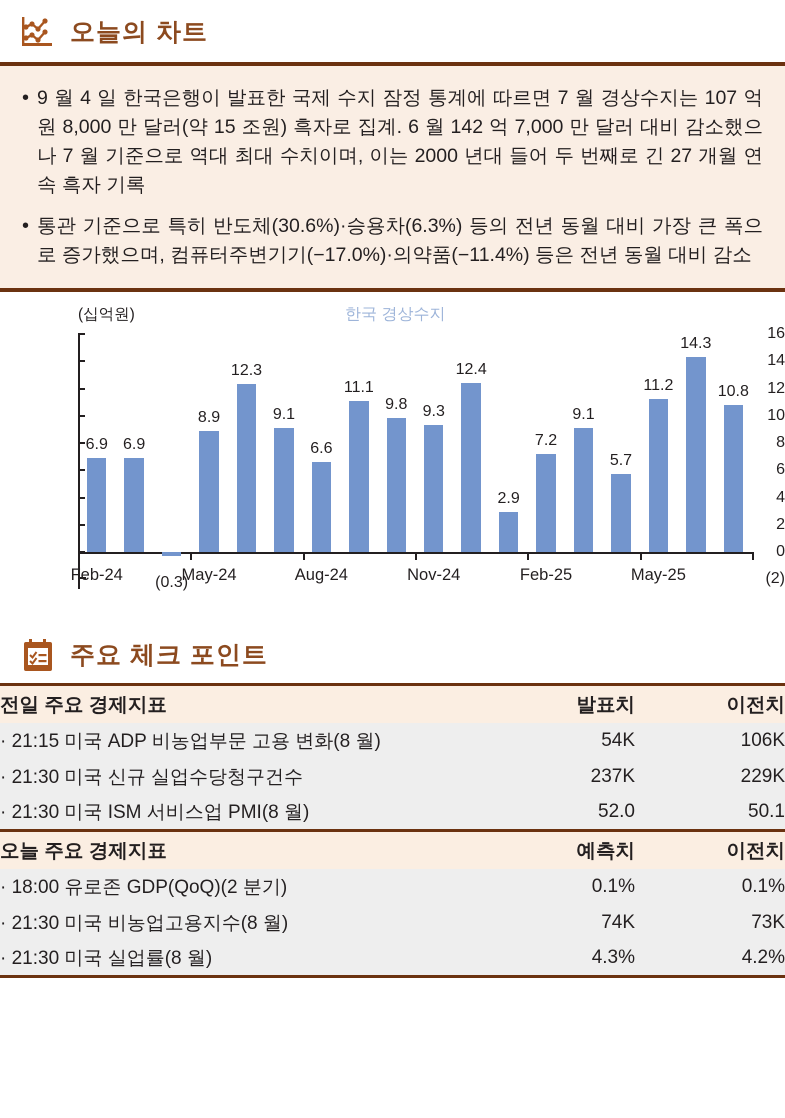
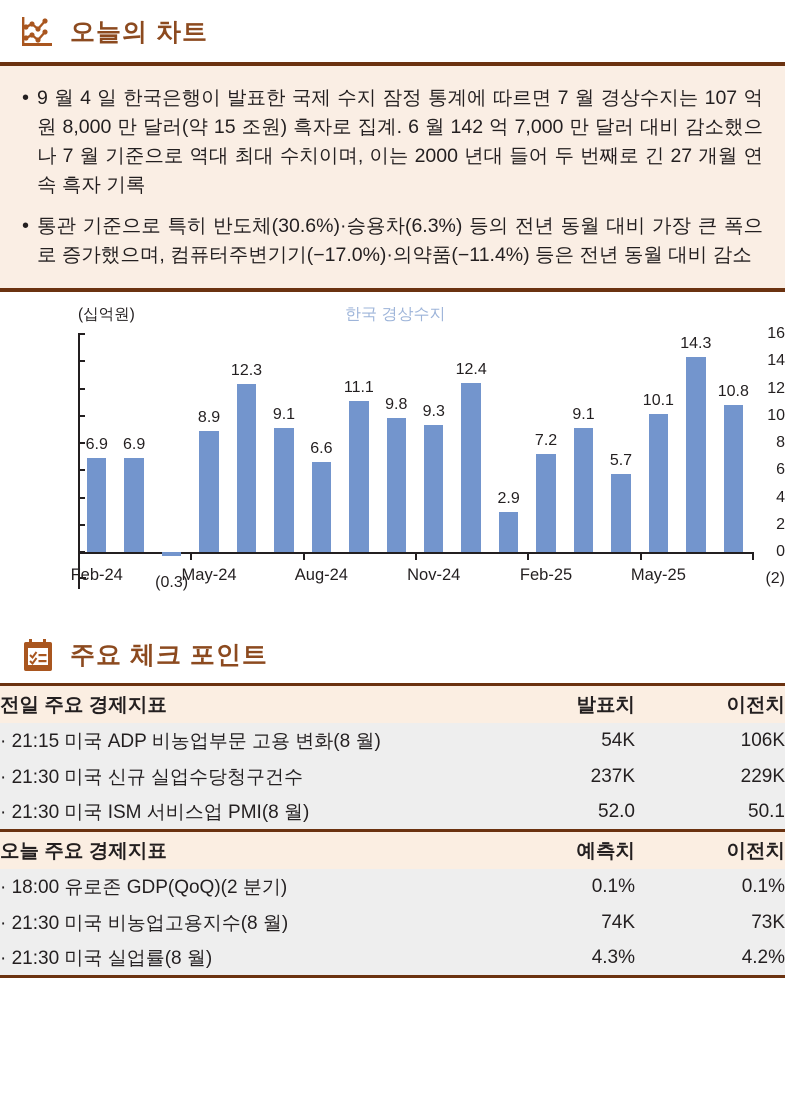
May-25: 11.2 -> 10.1
